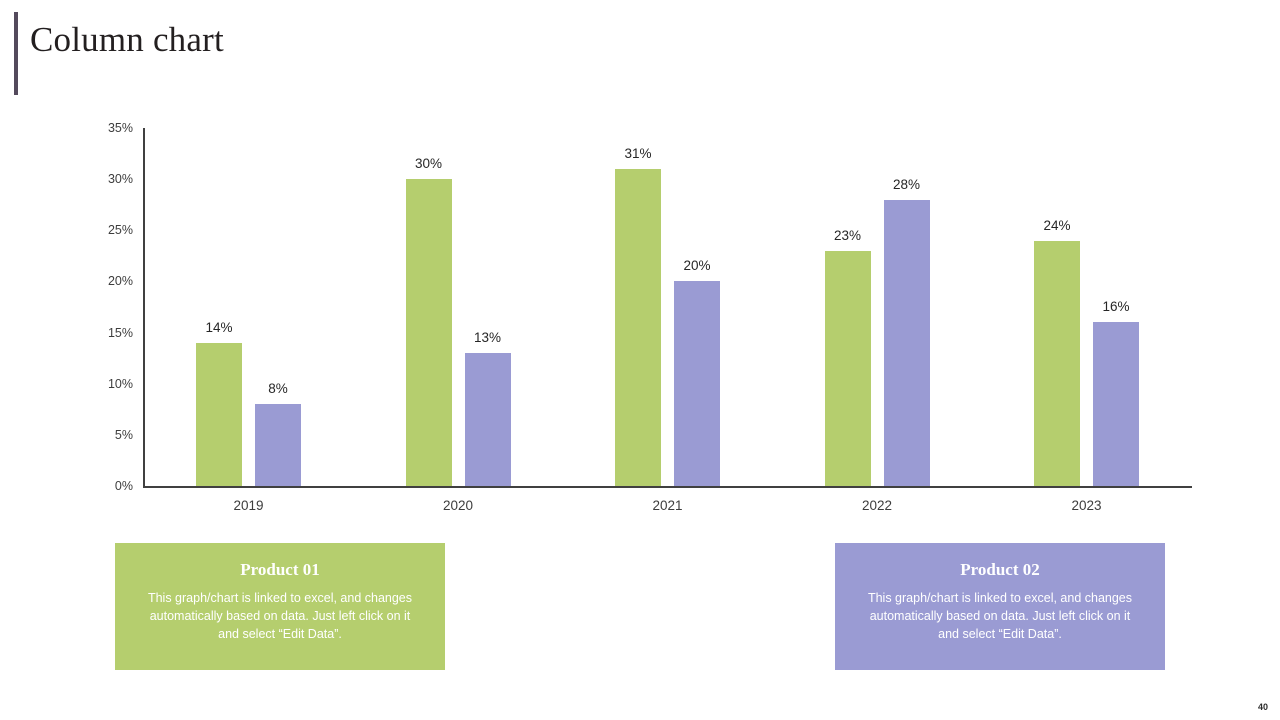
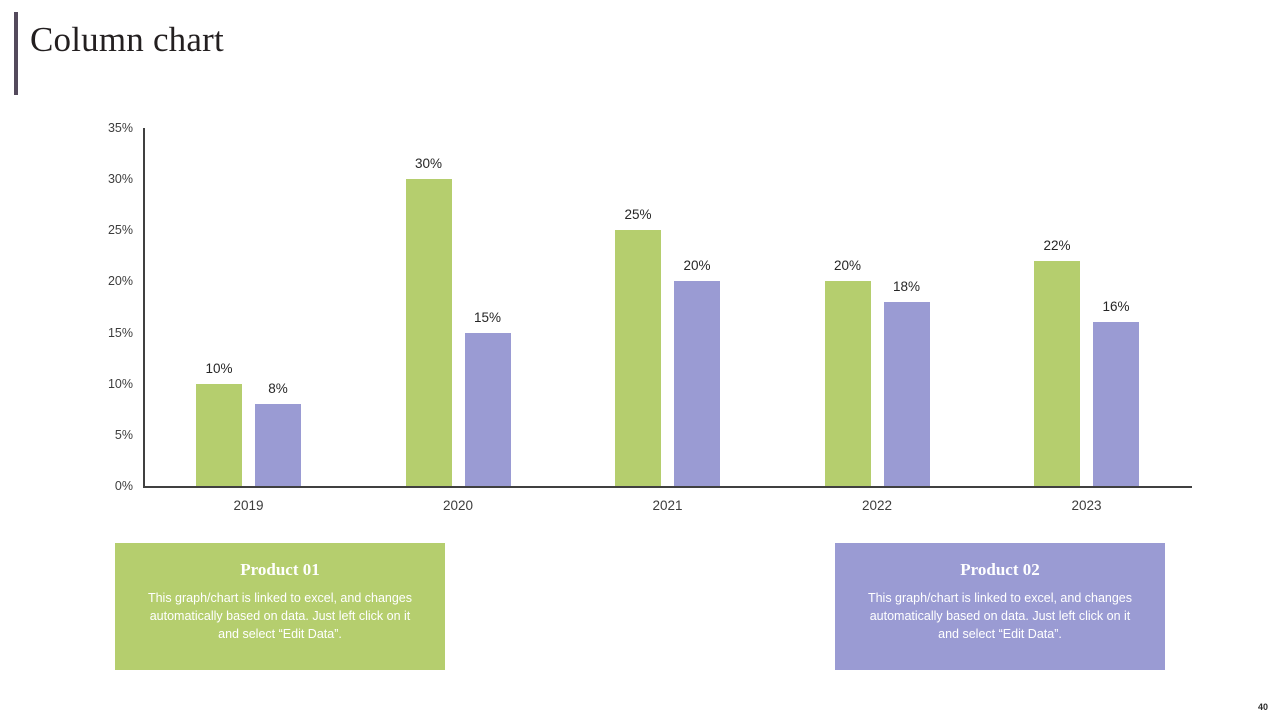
Product 01/2019: 14% -> 10%
Product 02/2020: 13% -> 15%
Product 01/2021: 31% -> 25%
Product 01/2022: 23% -> 20%
Product 02/2022: 28% -> 18%
Product 01/2023: 24% -> 22%
